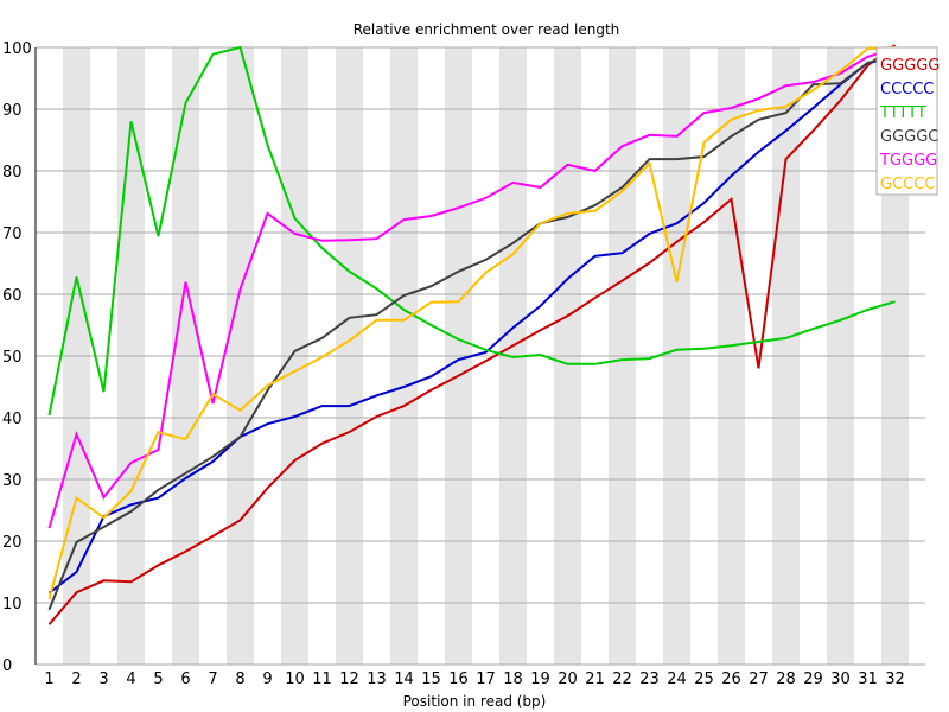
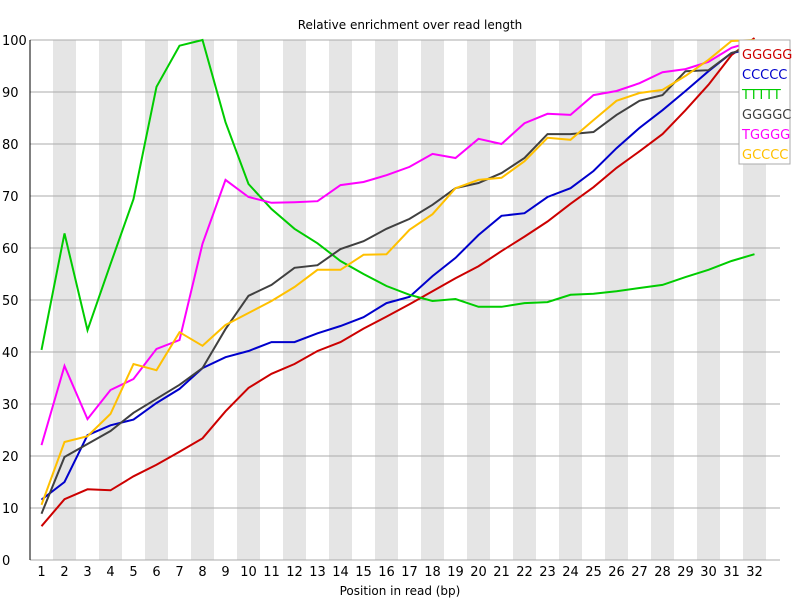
GCCCC/2: 27 -> 23
TTTTT/4: 88 -> 57
TGGGG/6: 62 -> 41
GCCCC/24: 62 -> 81
GGGGG/27: 48 -> 79
